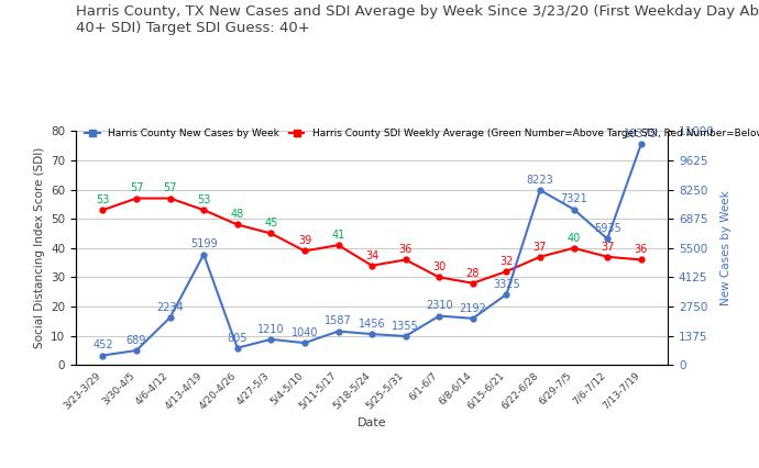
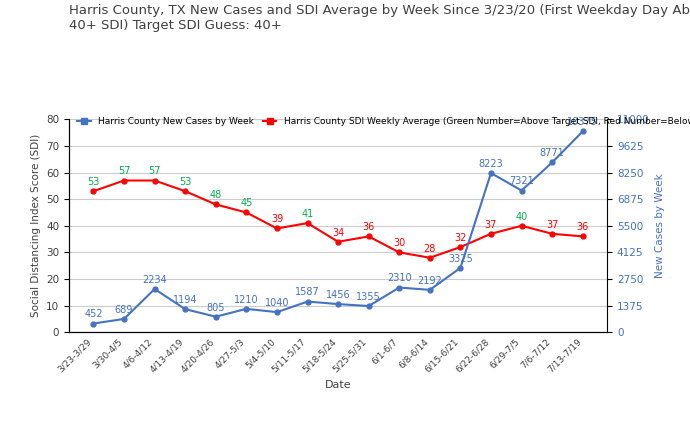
Harris County New Cases by Week/4/13-4/19: 5199 -> 1194
Harris County New Cases by Week/7/6-7/12: 5935 -> 8771
